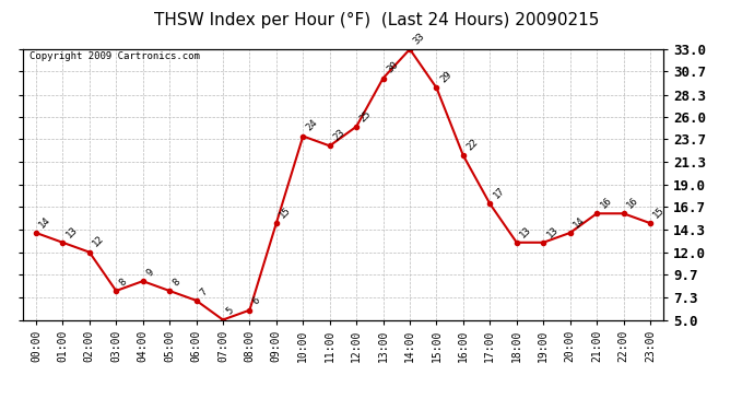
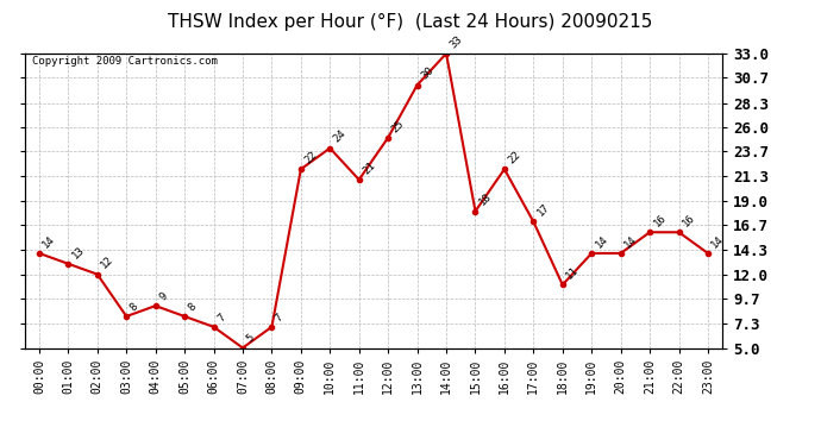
08:00: 6 -> 7
09:00: 15 -> 22
11:00: 23 -> 21
15:00: 29 -> 18
18:00: 13 -> 11
19:00: 13 -> 14
23:00: 15 -> 14
